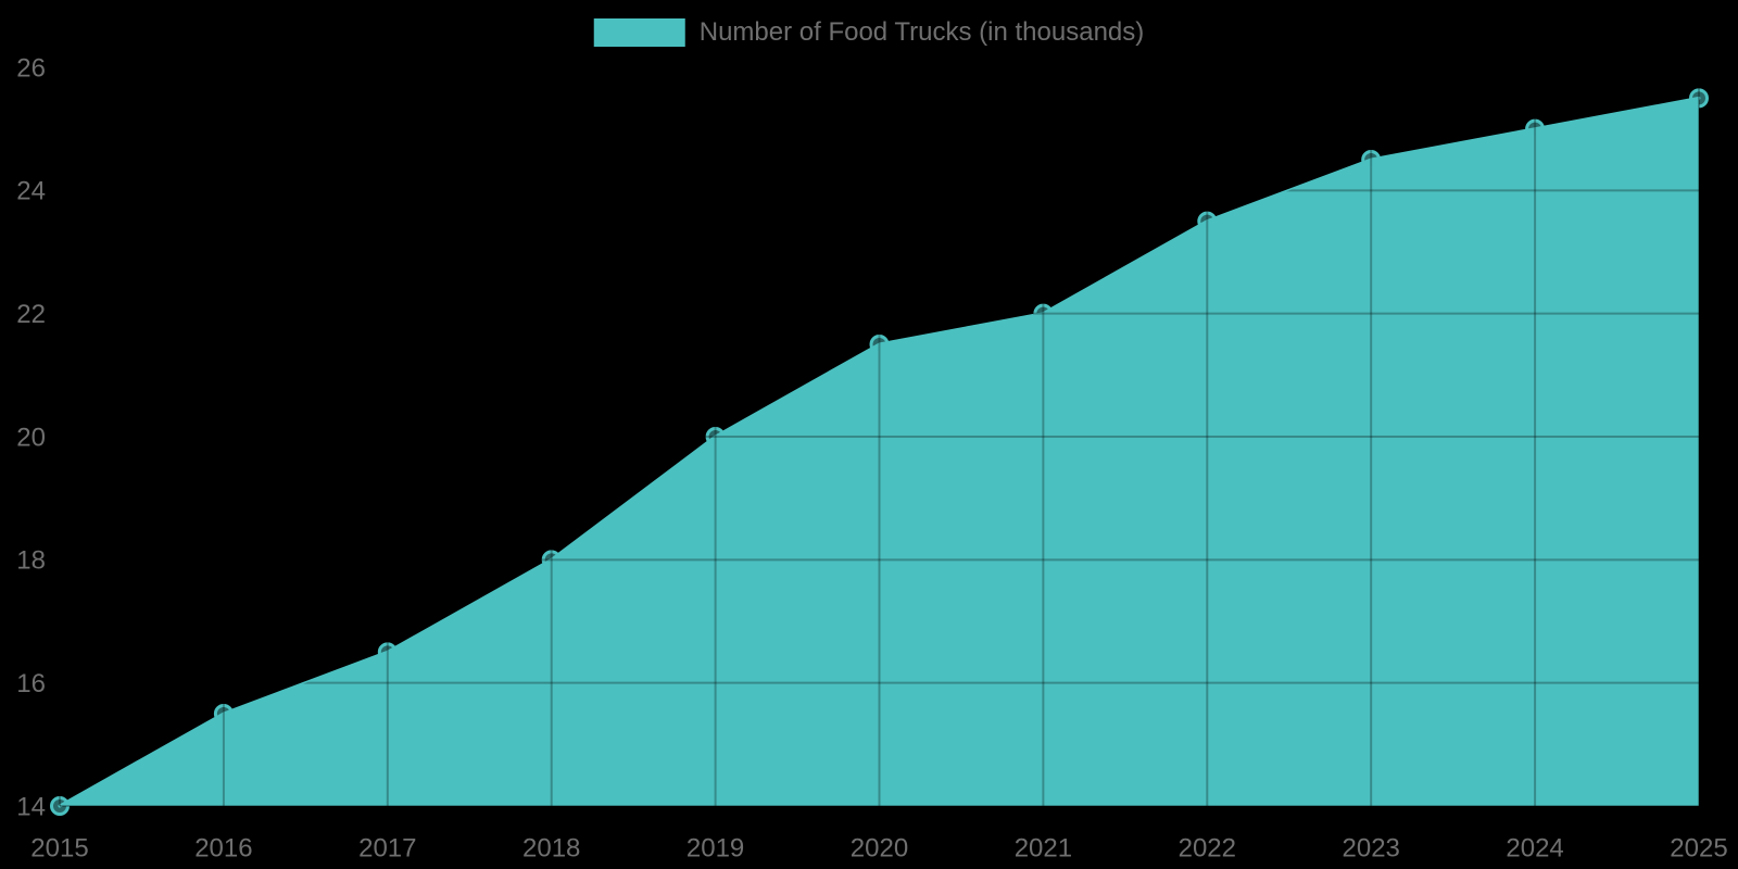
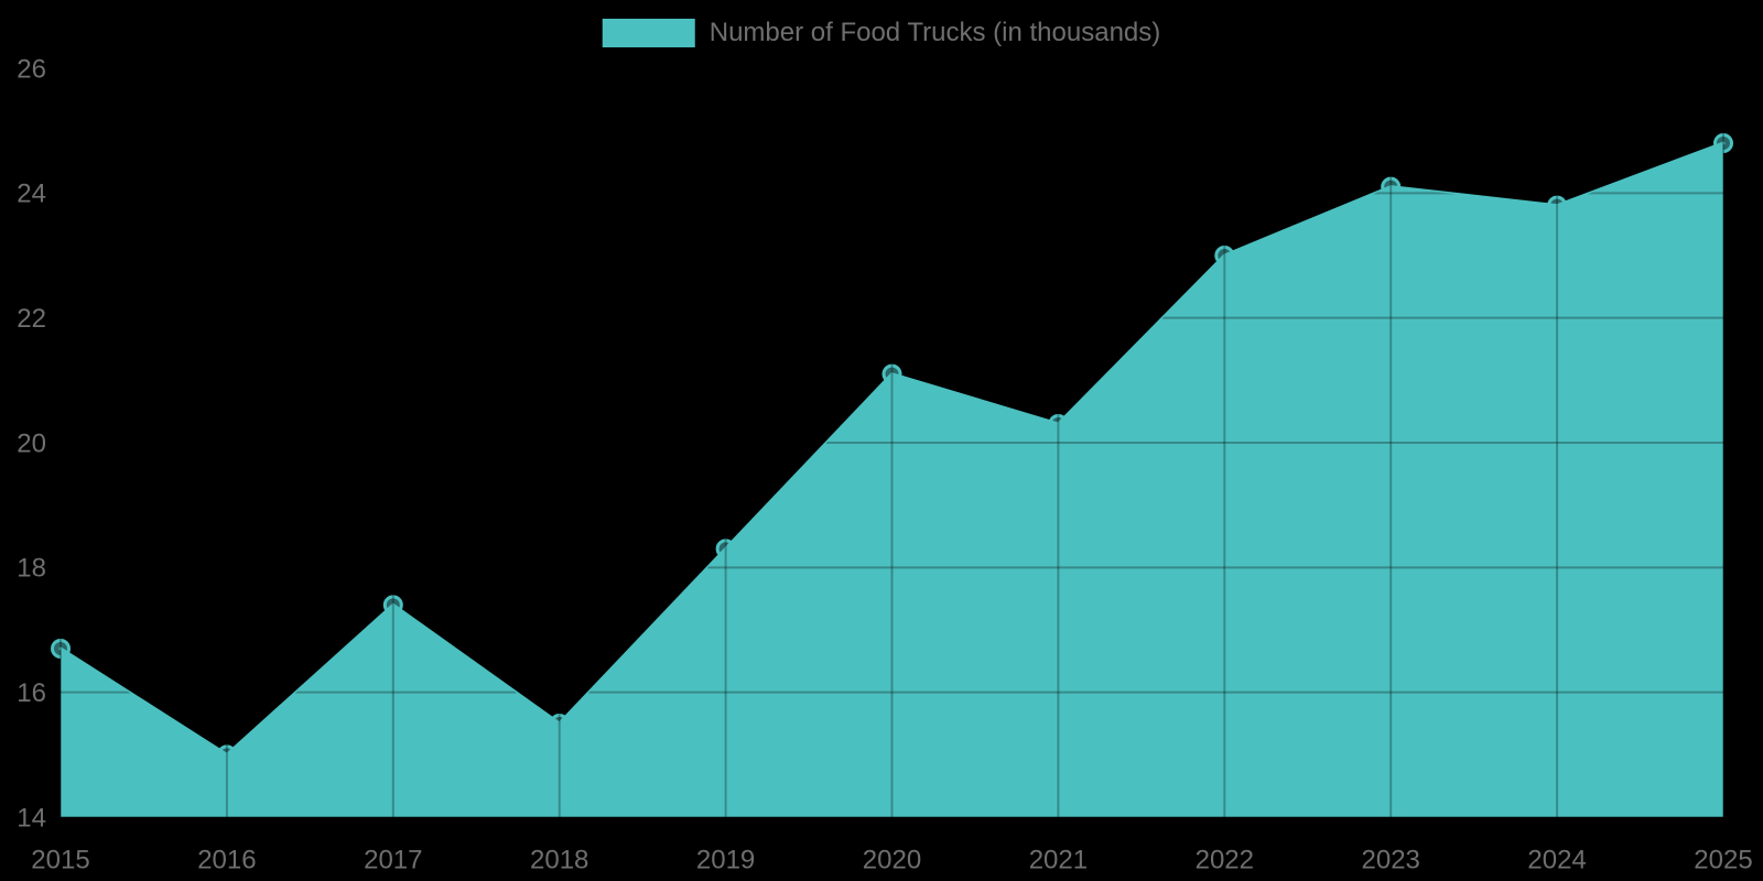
2015: 14.0 -> 16.7
2016: 15.5 -> 15.0
2017: 16.5 -> 17.4
2018: 18.0 -> 15.5
2019: 20.0 -> 18.3
2020: 21.5 -> 21.1
2021: 22.0 -> 20.3
2022: 23.5 -> 23.0
2023: 24.5 -> 24.1
2024: 25.0 -> 23.8
2025: 25.5 -> 24.8
